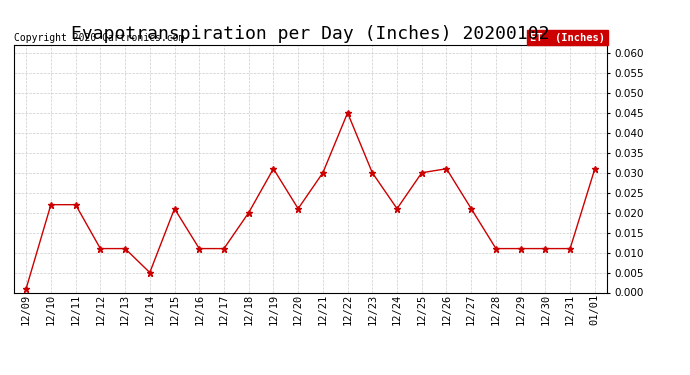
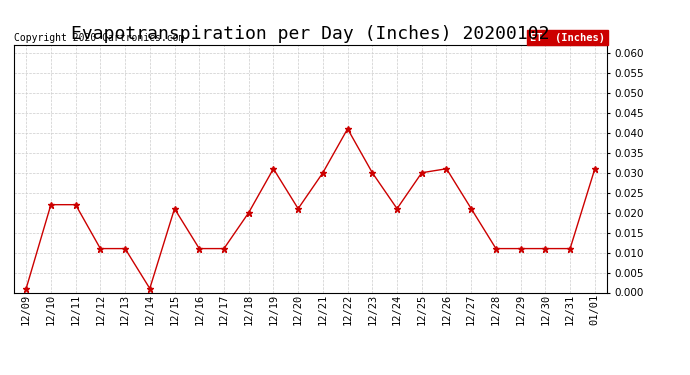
12/14: 0.005 -> 0.001
12/22: 0.045 -> 0.041
